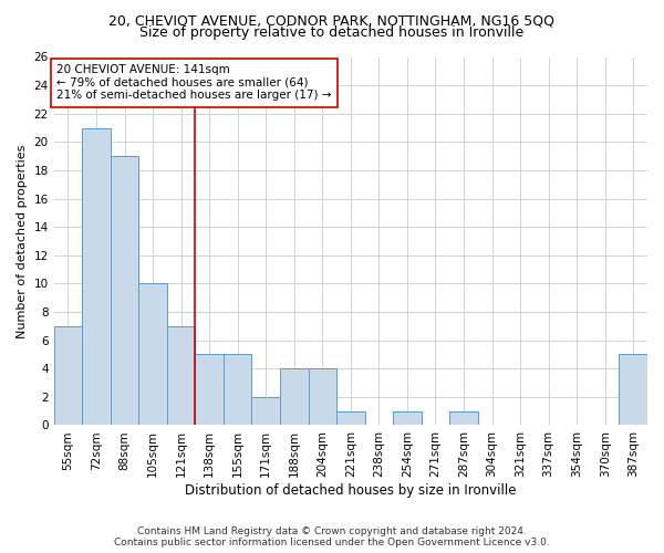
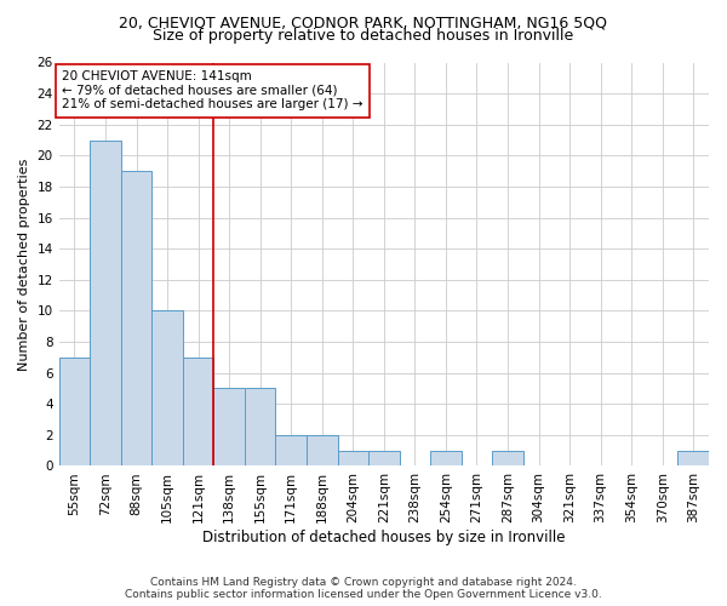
188sqm: 4 -> 2
204sqm: 4 -> 1
387sqm: 5 -> 1
